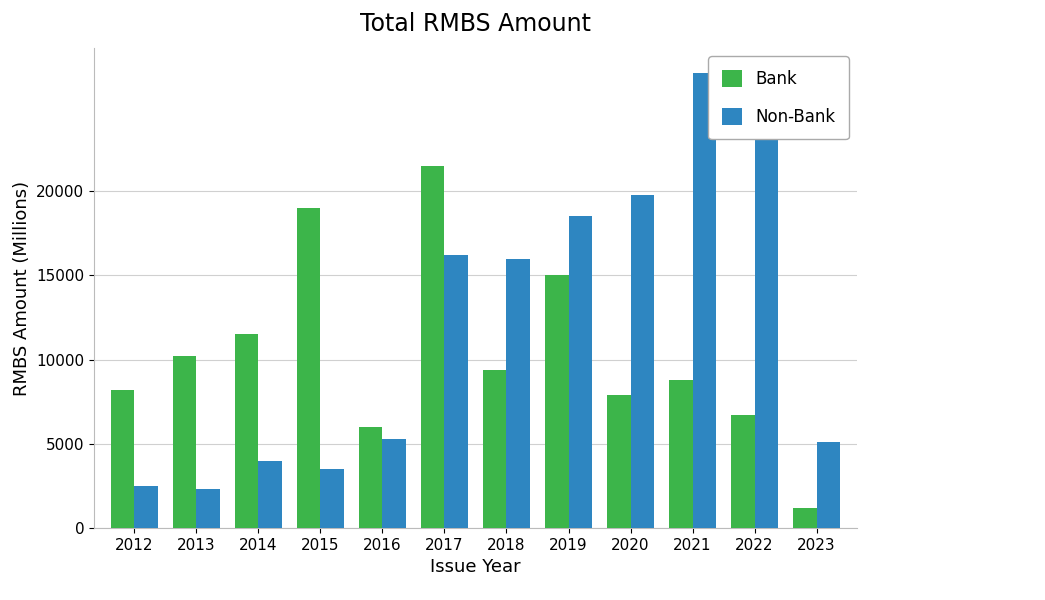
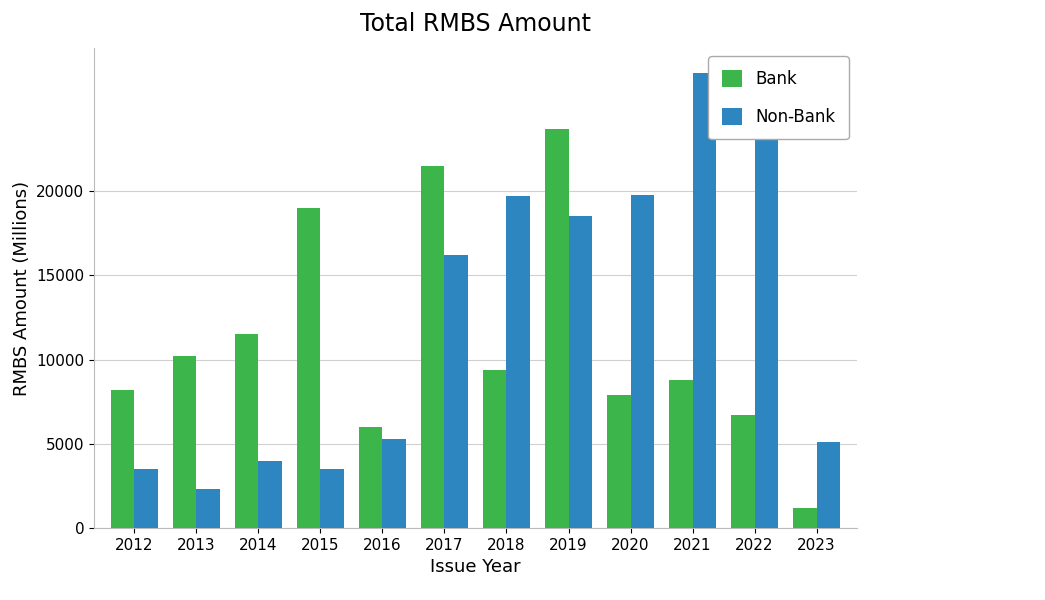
Non-Bank/2012: 2500 -> 3500
Non-Bank/2018: 16000 -> 19700
Bank/2019: 15000 -> 23700
